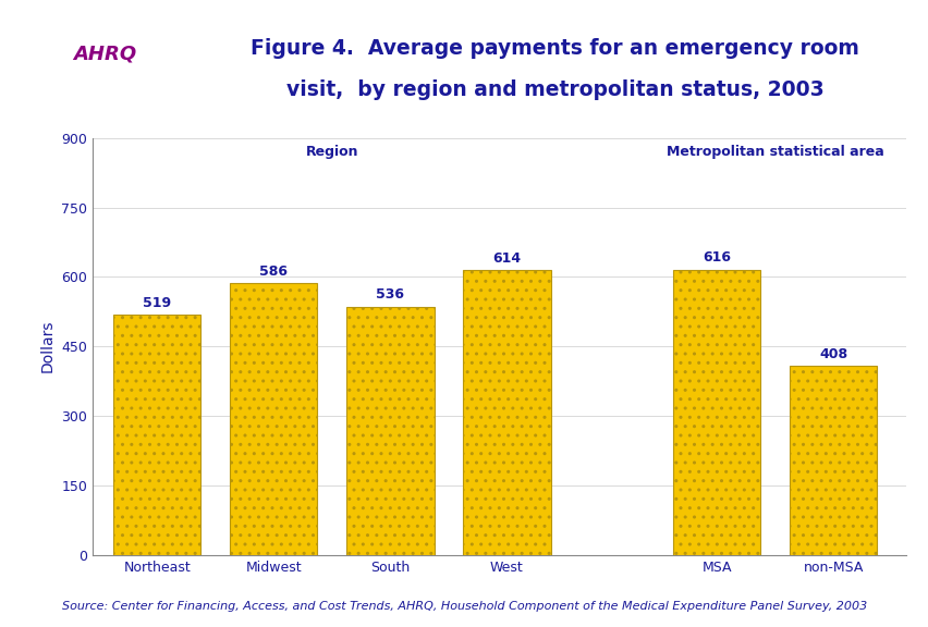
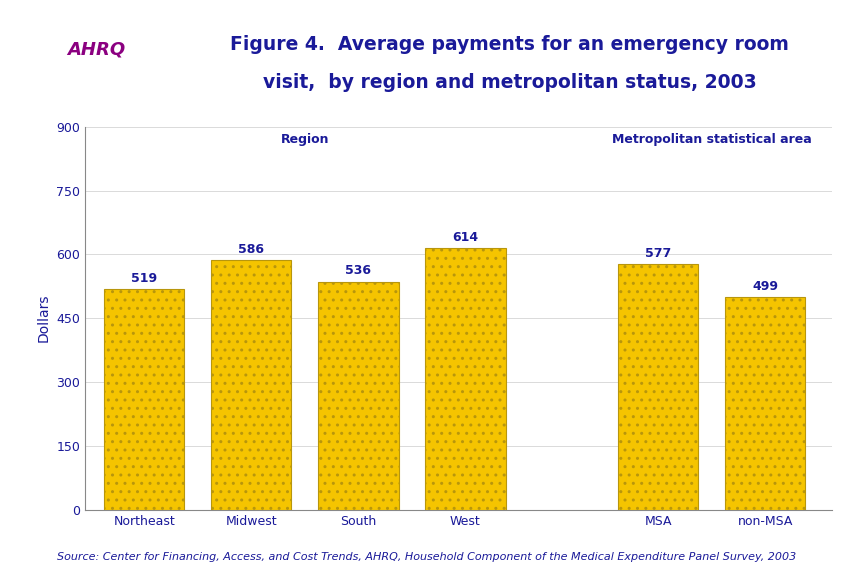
MSA: 616 -> 577
non-MSA: 408 -> 499
